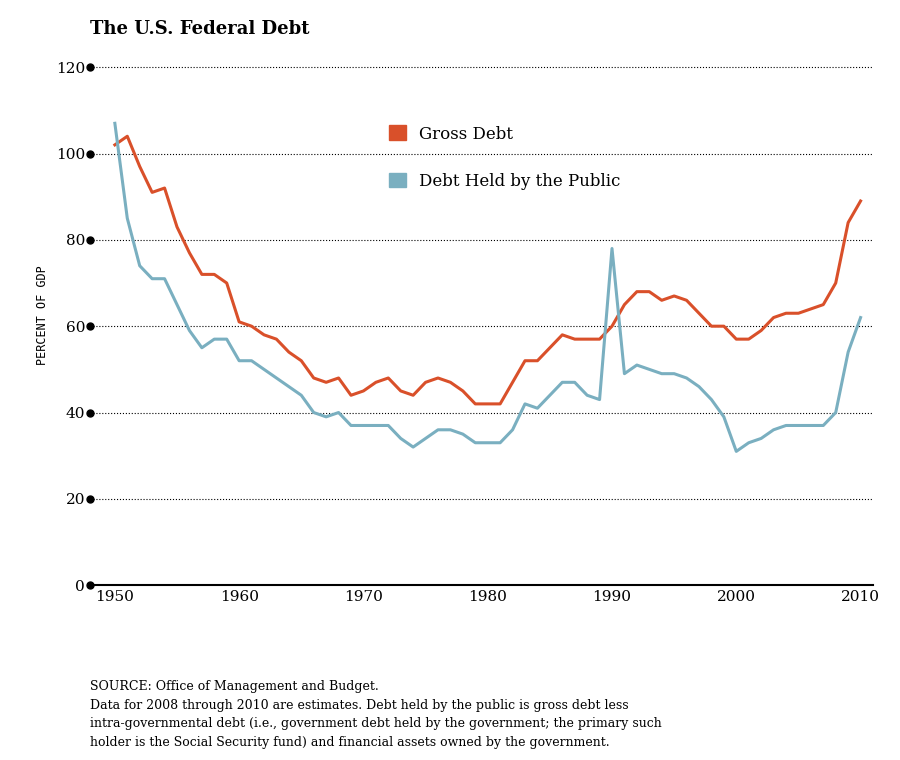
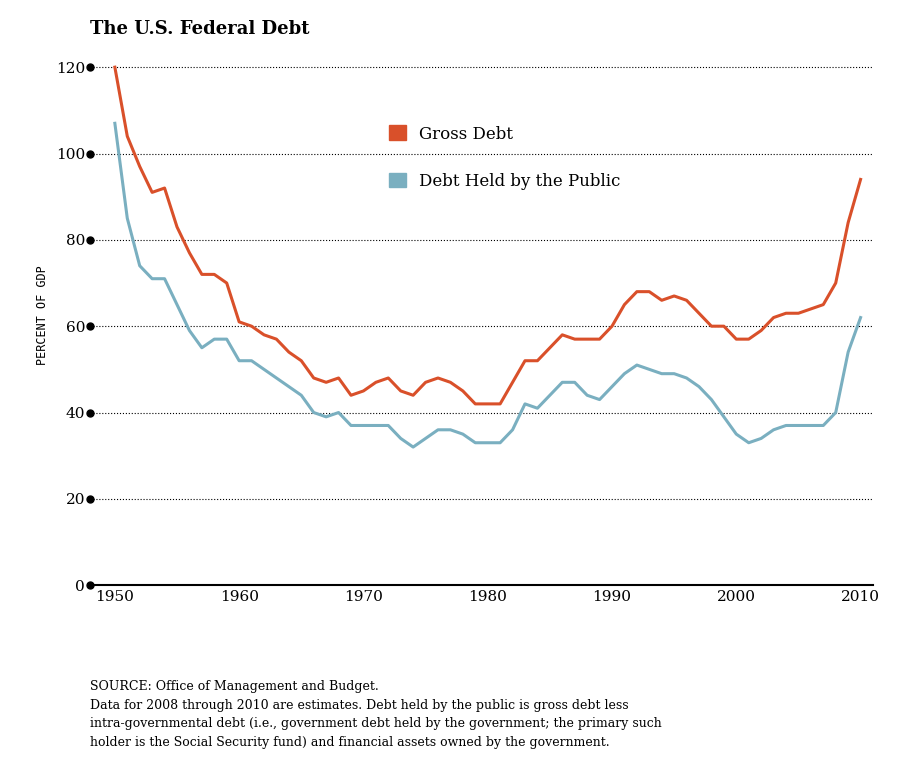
Gross Debt/1950: 102 -> 120
Debt Held by the Public/1990: 78 -> 46
Debt Held by the Public/2000: 31 -> 35
Gross Debt/2010: 89 -> 94
